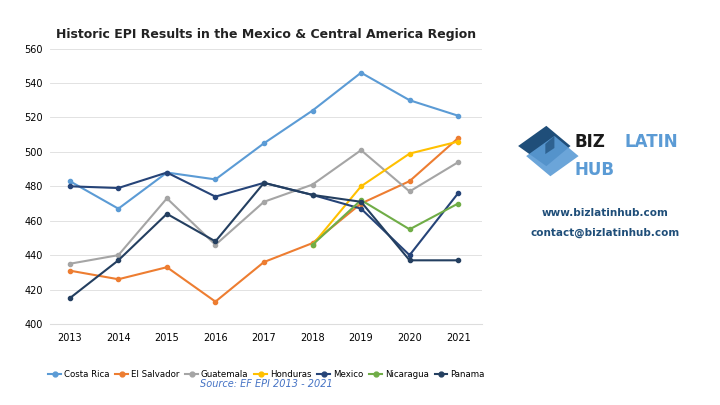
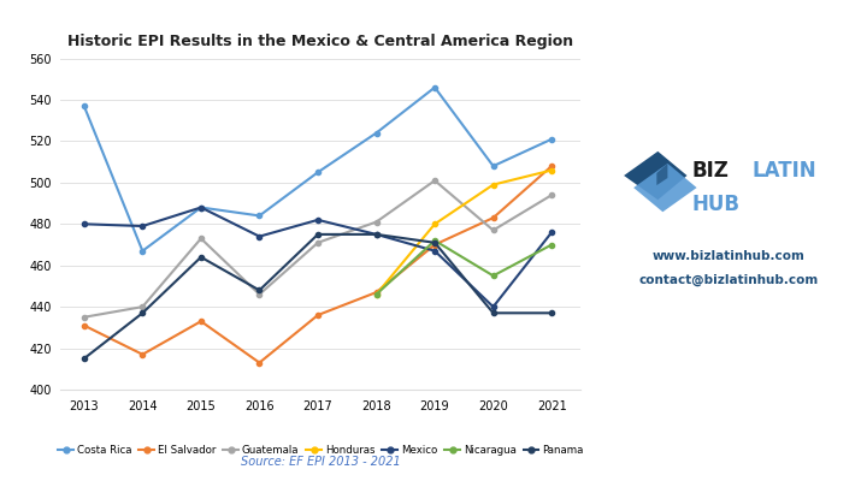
Costa Rica/2013: 483 -> 537
El Salvador/2014: 426 -> 417
Panama/2017: 482 -> 475
Costa Rica/2020: 530 -> 508
